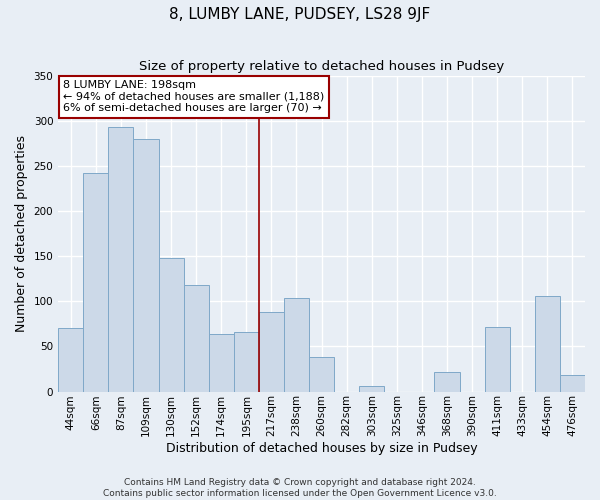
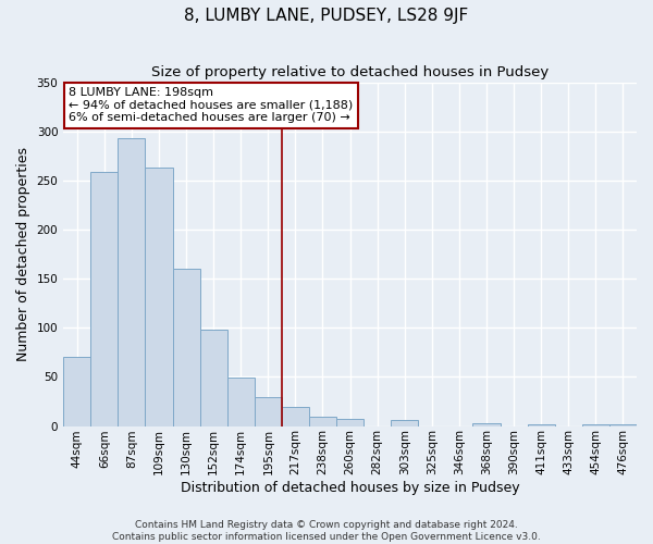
66sqm: 242 -> 259
109sqm: 280 -> 263
130sqm: 148 -> 160
152sqm: 118 -> 98
174sqm: 64 -> 49
195sqm: 66 -> 29
217sqm: 88 -> 19
238sqm: 104 -> 10
260sqm: 38 -> 7
368sqm: 22 -> 3
411sqm: 72 -> 2
454sqm: 106 -> 2
476sqm: 18 -> 2
